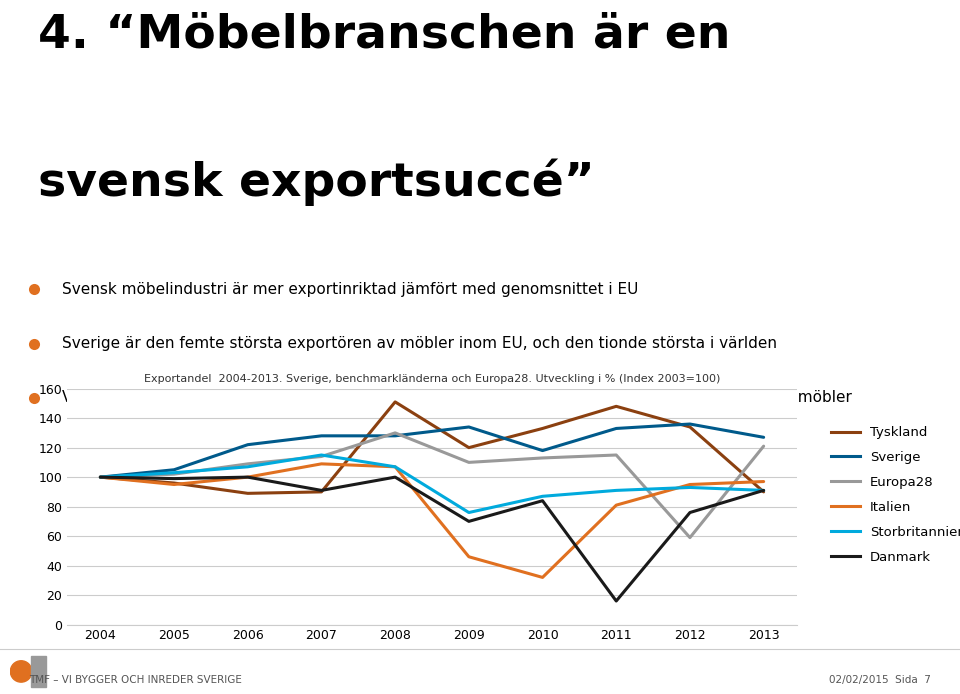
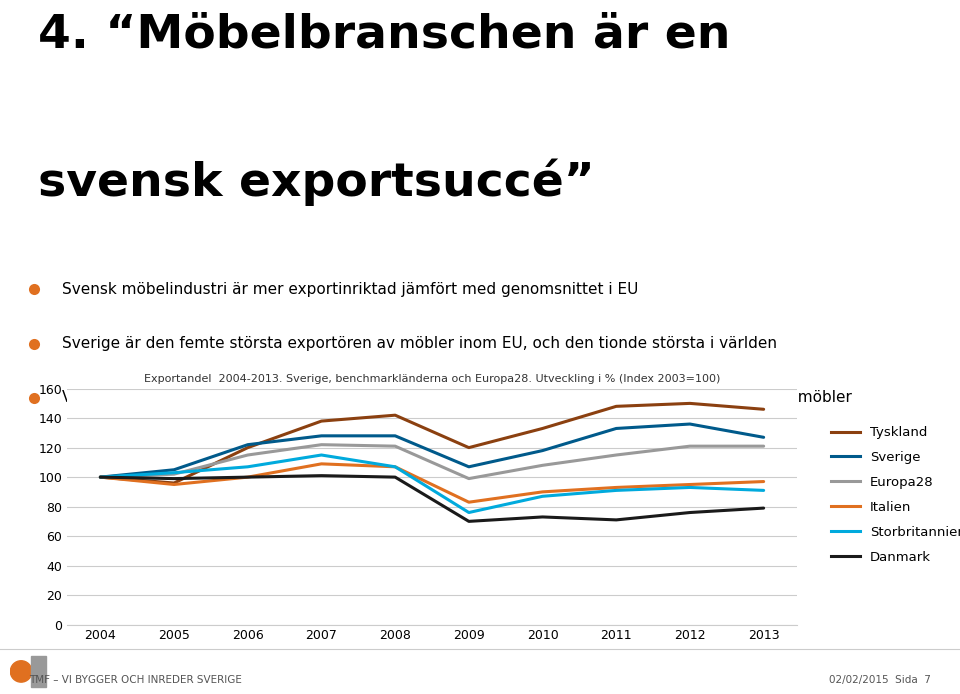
Tyskland/2006: 89 -> 120
Europa28/2006: 109 -> 115
Tyskland/2007: 90 -> 138
Europa28/2007: 114 -> 122
Danmark/2007: 91 -> 101
Tyskland/2008: 151 -> 142
Europa28/2008: 130 -> 121
Sverige/2009: 134 -> 107
Europa28/2009: 110 -> 99
Italien/2009: 46 -> 83
Europa28/2010: 113 -> 108
Italien/2010: 32 -> 90
Danmark/2010: 84 -> 73
Italien/2011: 81 -> 93
Danmark/2011: 16 -> 71
Tyskland/2012: 134 -> 150
Europa28/2012: 59 -> 121
Tyskland/2013: 90 -> 146
Danmark/2013: 91 -> 79
